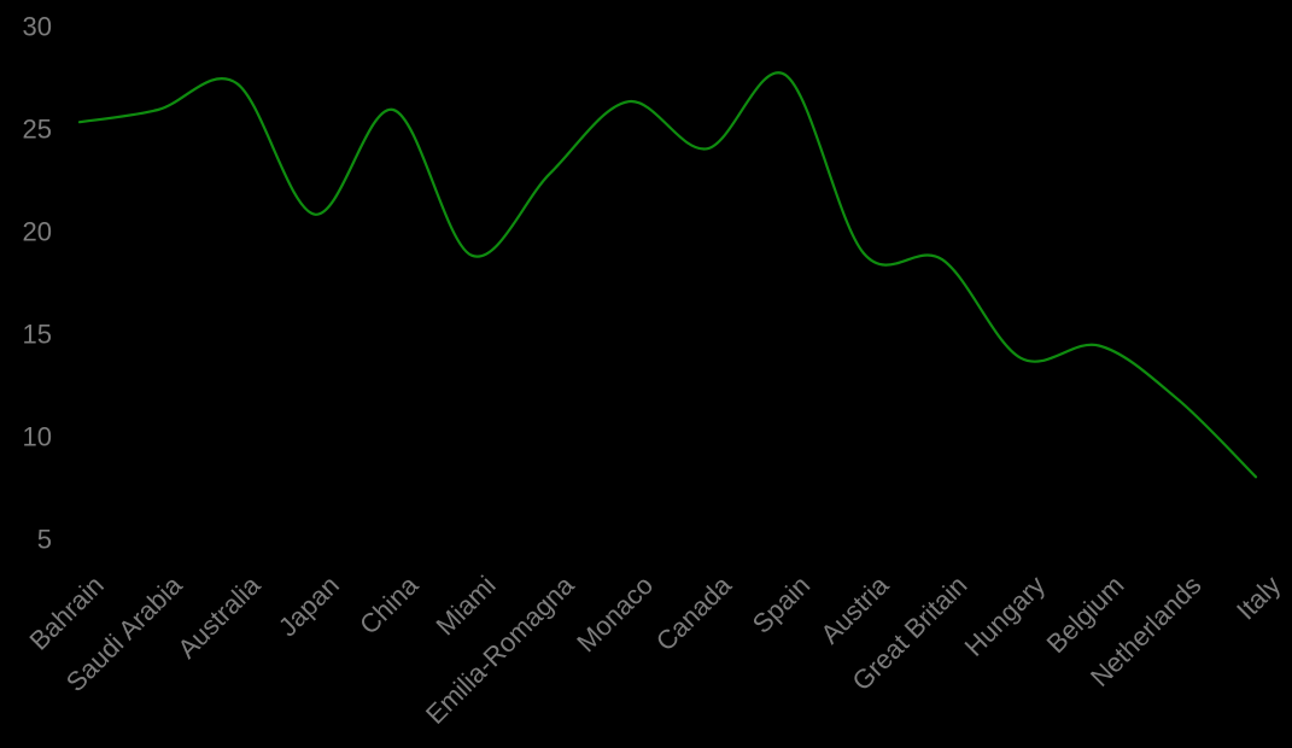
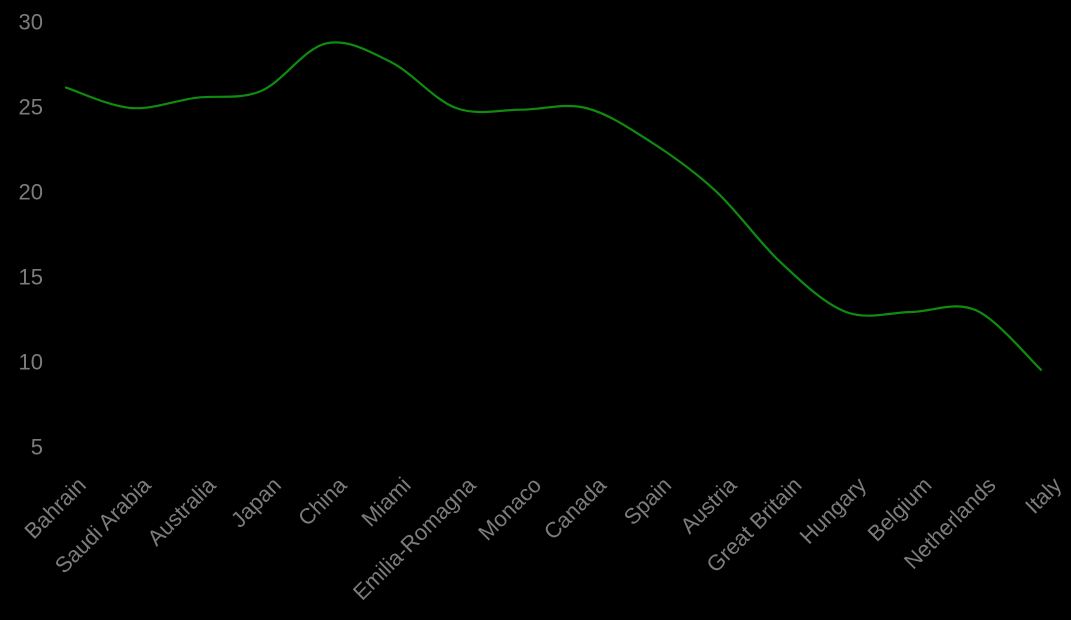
Bahrain: 25.4 -> 26.2
Saudi Arabia: 26.0 -> 25.0
Australia: 27.3 -> 25.6
Japan: 20.9 -> 26.0
China: 26.0 -> 28.8
Miami: 18.9 -> 27.7
Emilia-Romagna: 22.9 -> 25.0
Monaco: 26.4 -> 24.9
Canada: 24.1 -> 25.0
Spain: 27.7 -> 23.0
Austria: 19.0 -> 20.1
Great Britain: 18.7 -> 15.9
Hungary: 13.9 -> 13.0
Belgium: 14.5 -> 13.0
Netherlands: 11.9 -> 13.1
Italy: 8.1 -> 9.6
